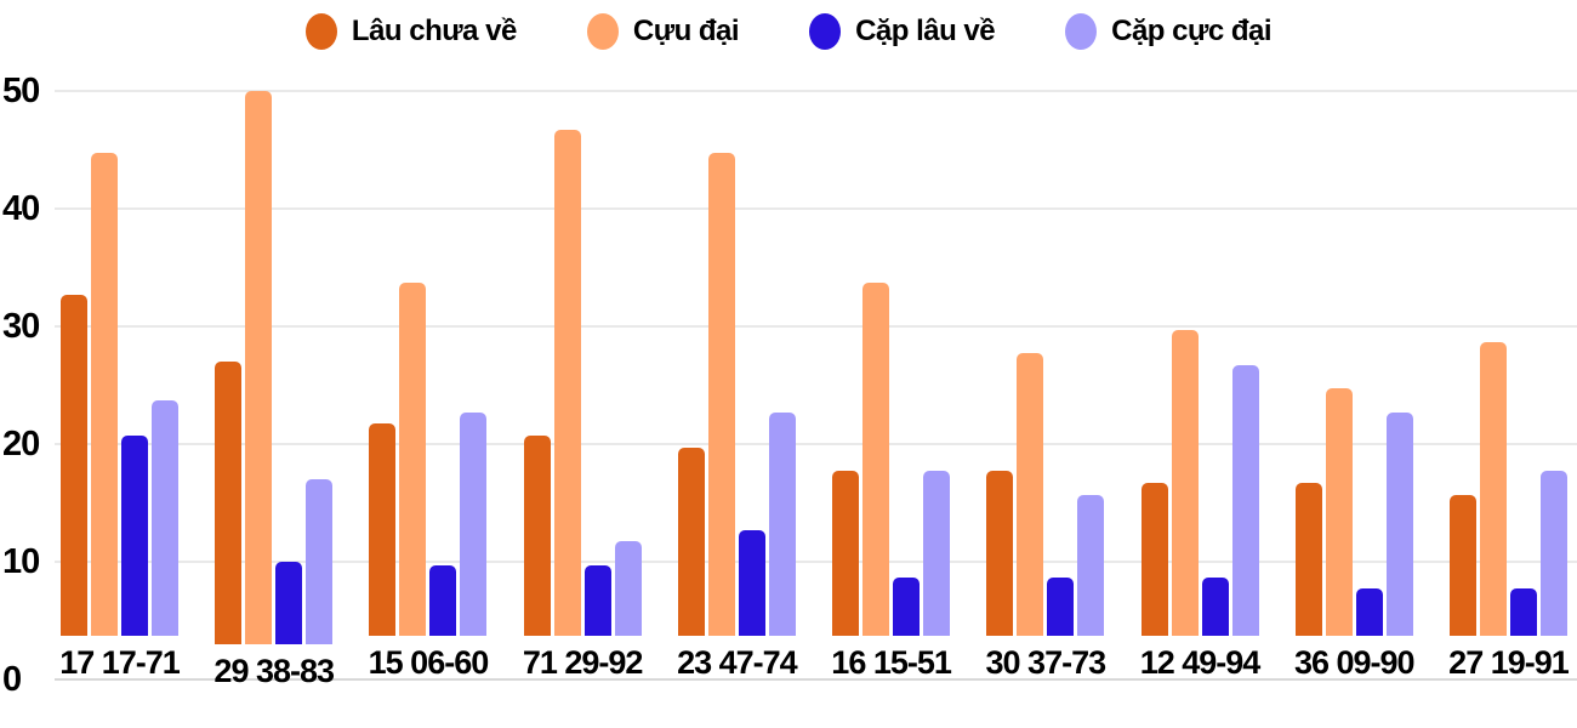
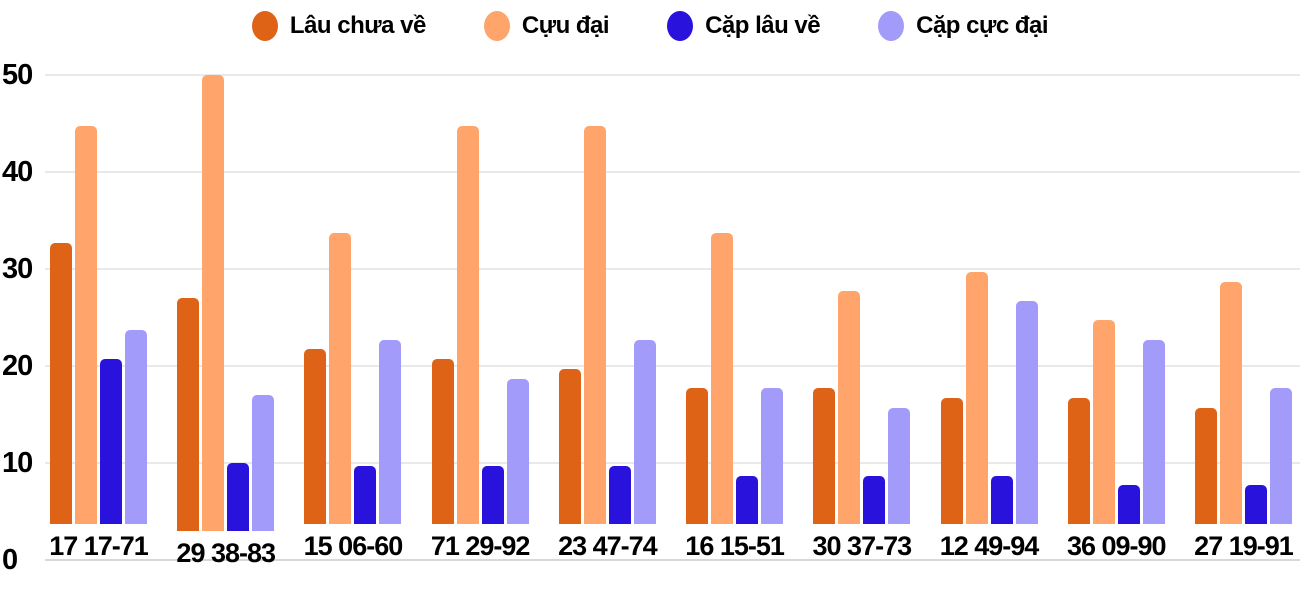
Cựu đại/71 29-92: 43 -> 41
Cặp cực đại/71 29-92: 8 -> 15
Cặp lâu về/23 47-74: 9 -> 6
